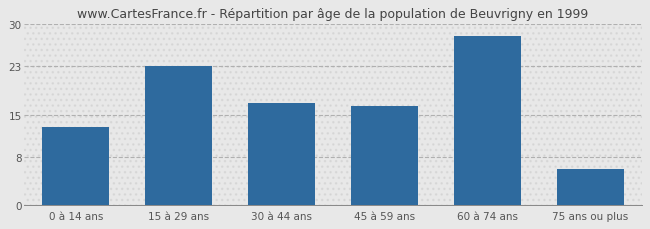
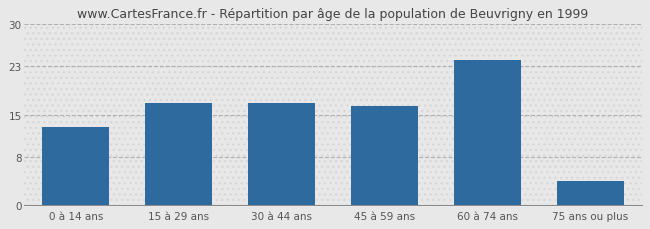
15 à 29 ans: 23.0 -> 17.0
60 à 74 ans: 28.0 -> 24.0
75 ans ou plus: 6.0 -> 4.0
